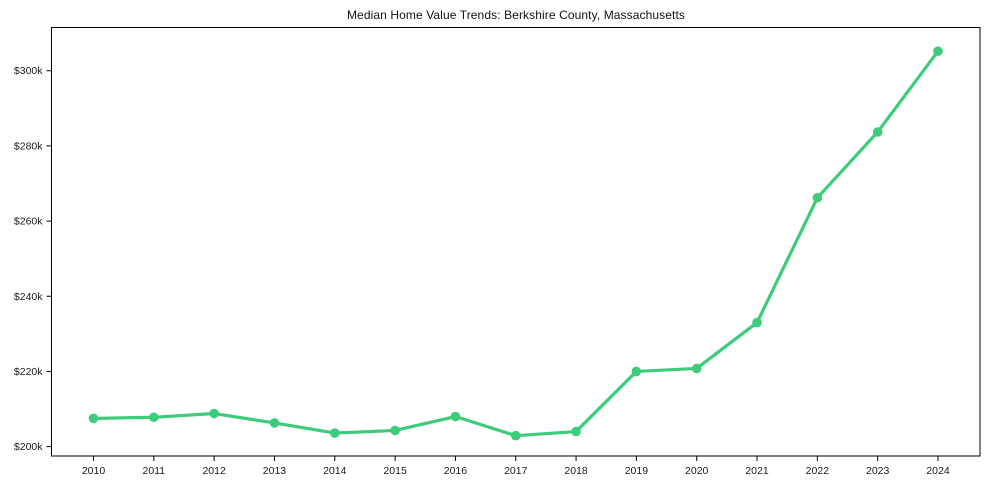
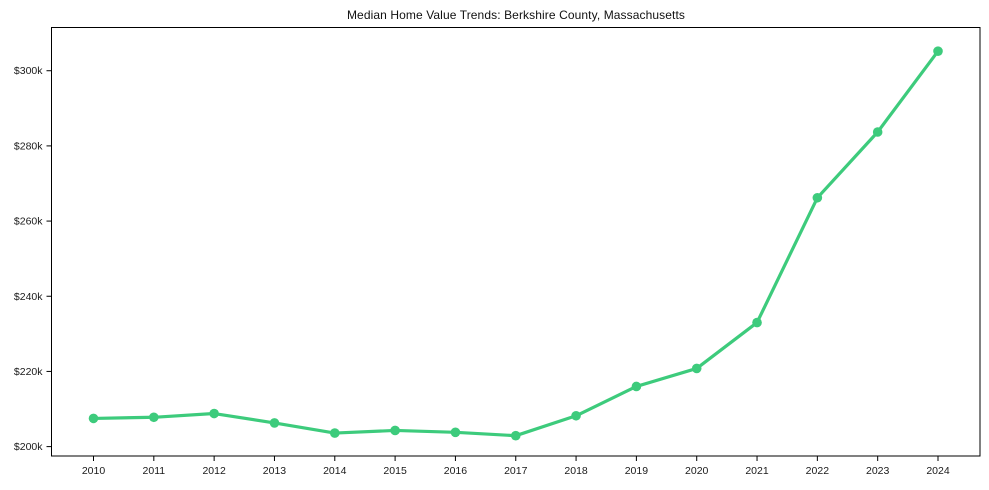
2016: $208k -> $204k
2018: $204k -> $208k
2019: $220k -> $216k
